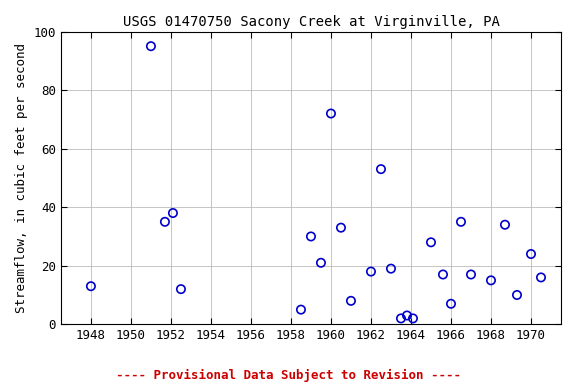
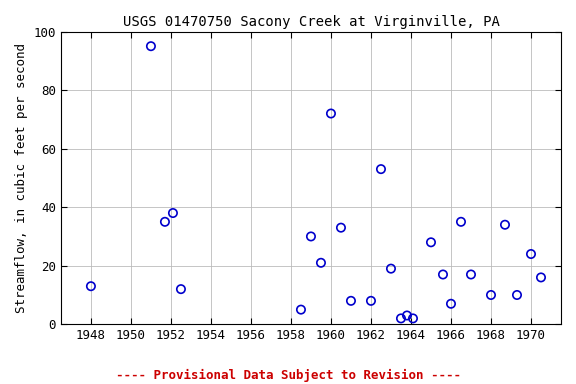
1962: 18 -> 8
1968: 15 -> 10
